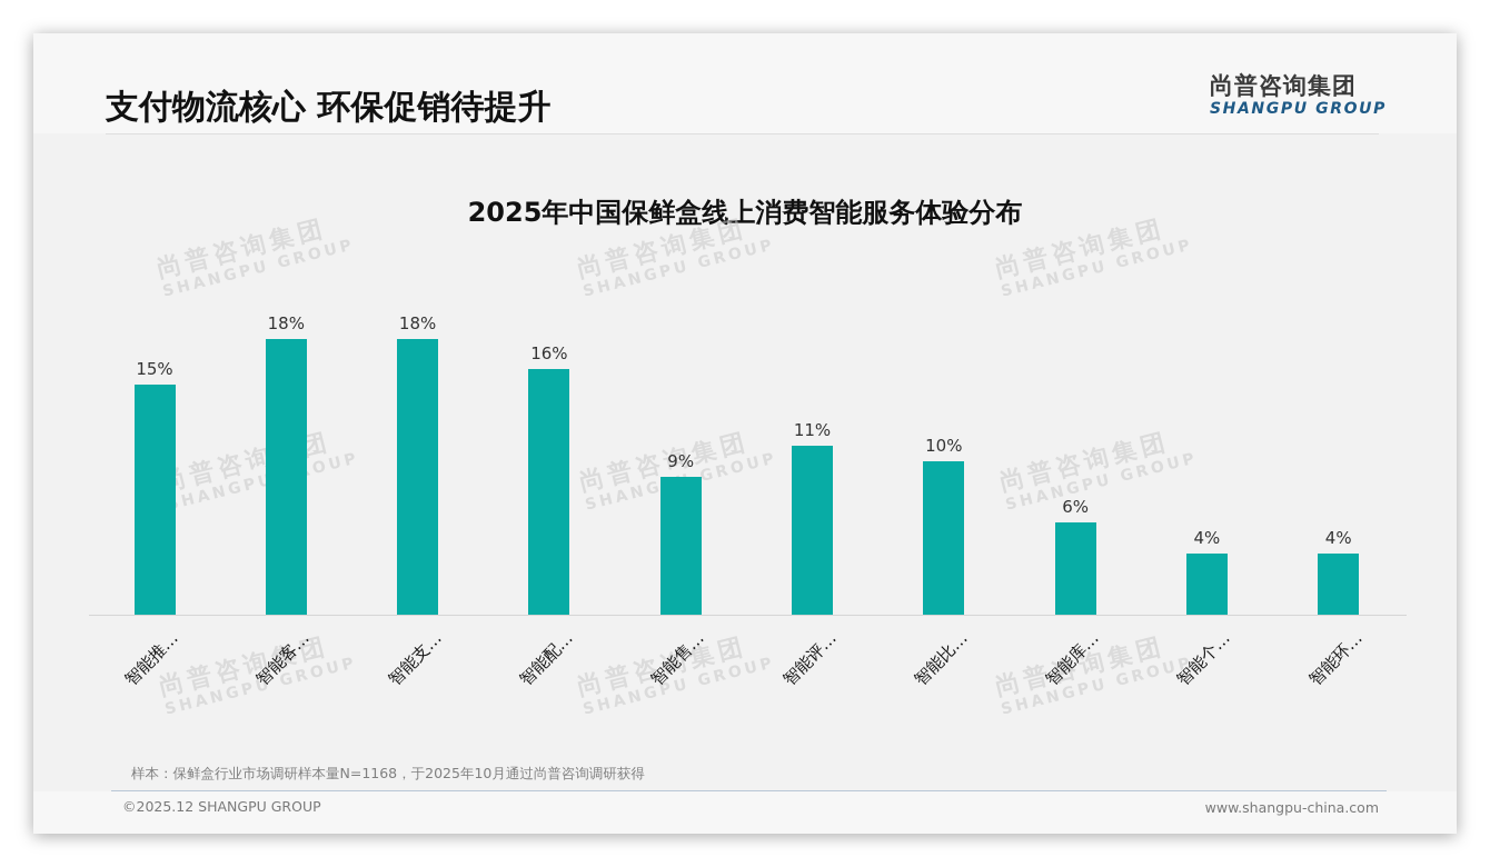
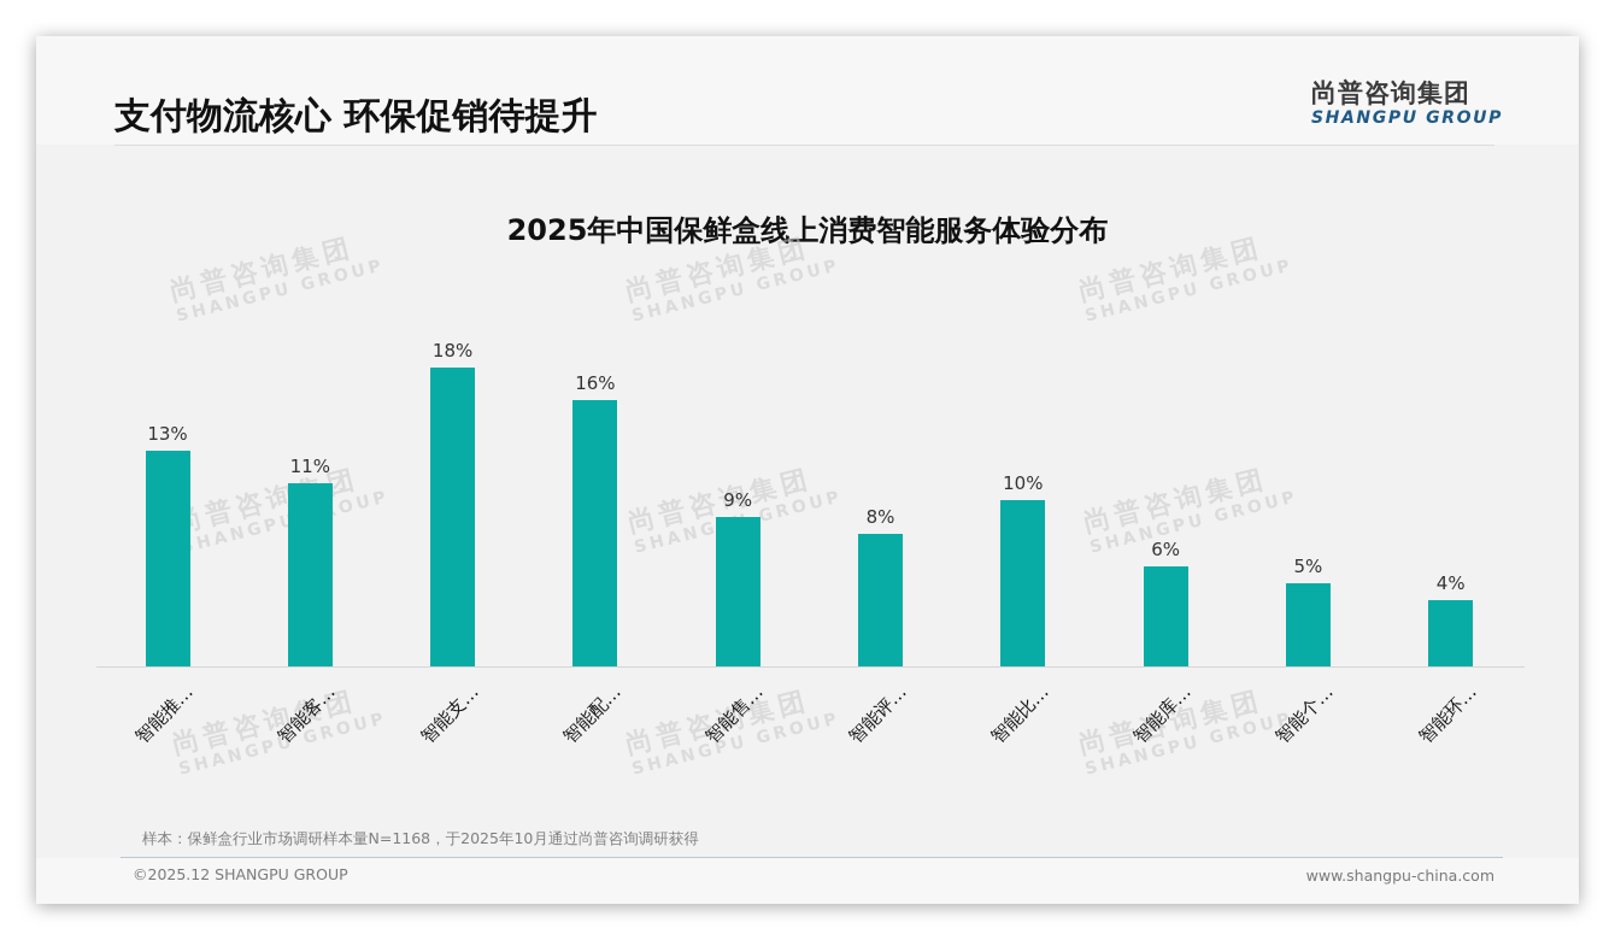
智能推…: 15% -> 13%
智能客…: 18% -> 11%
智能评…: 11% -> 8%
智能个…: 4% -> 5%
